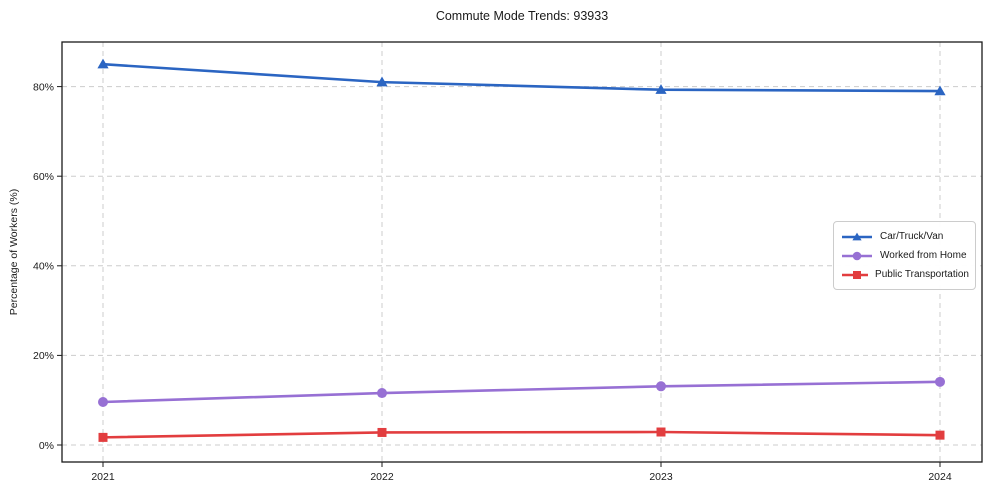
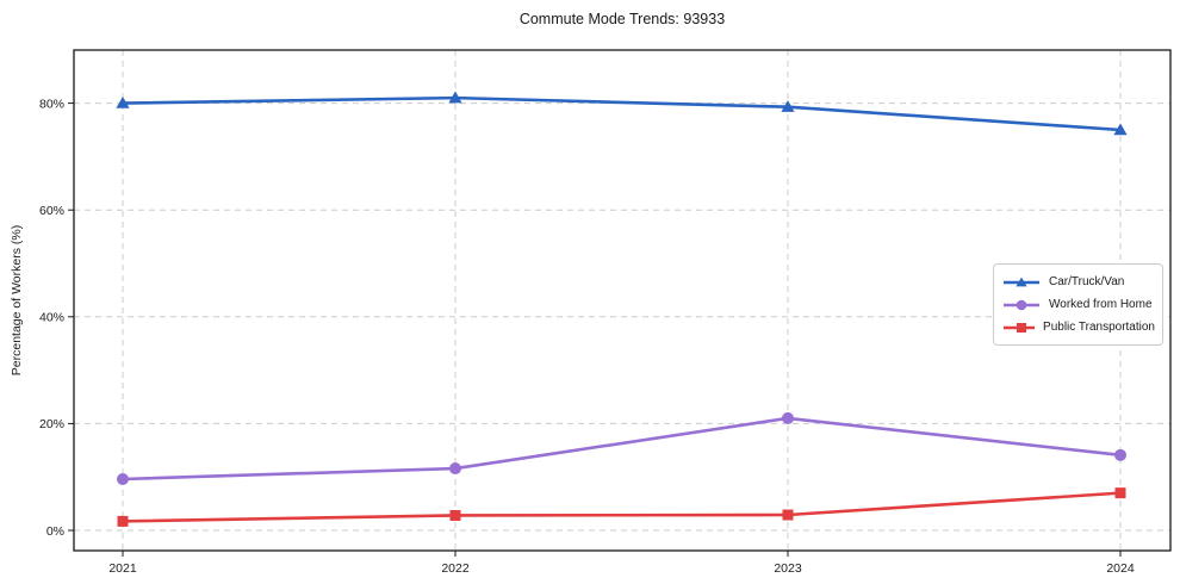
Car/Truck/Van/2021: 85% -> 80%
Worked from Home/2023: 13% -> 21%
Car/Truck/Van/2024: 79% -> 75%
Public Transportation/2024: 2% -> 7%
